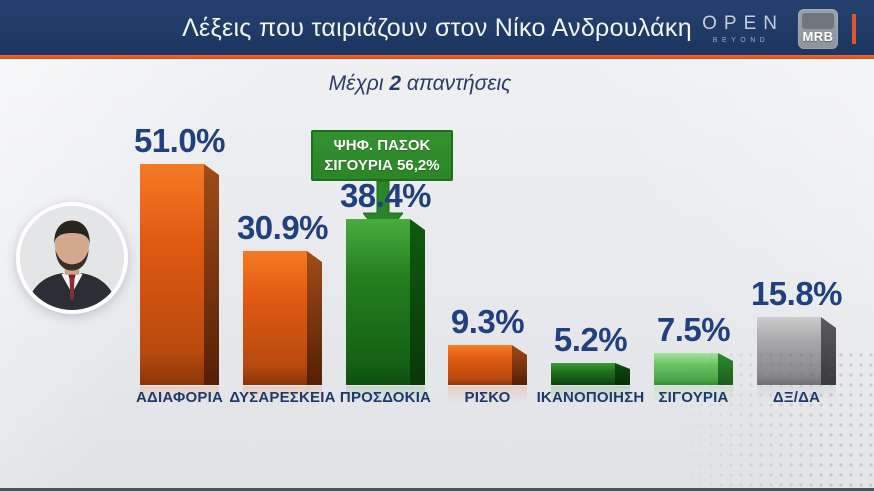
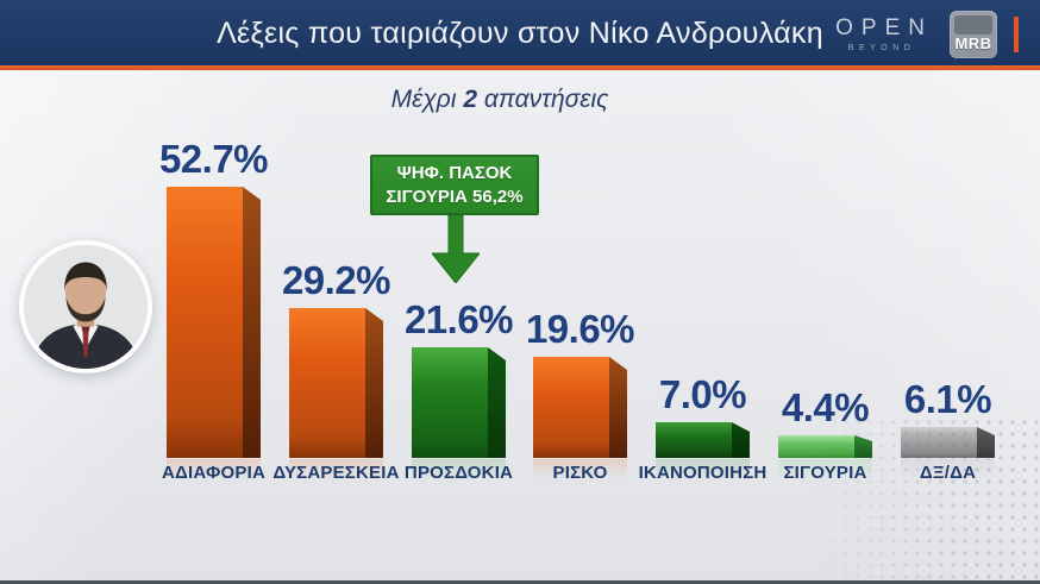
ΑΔΙΑΦΟΡΙΑ: 51.0% -> 52.7%
ΔΥΣΑΡΕΣΚΕΙΑ: 30.9% -> 29.2%
ΠΡΟΣΔΟΚΙΑ: 38.4% -> 21.6%
ΡΙΣΚΟ: 9.3% -> 19.6%
ΙΚΑΝΟΠΟΙΗΣΗ: 5.2% -> 7.0%
ΣΙΓΟΥΡΙΑ: 7.5% -> 4.4%
ΔΞ/ΔΑ: 15.8% -> 6.1%
